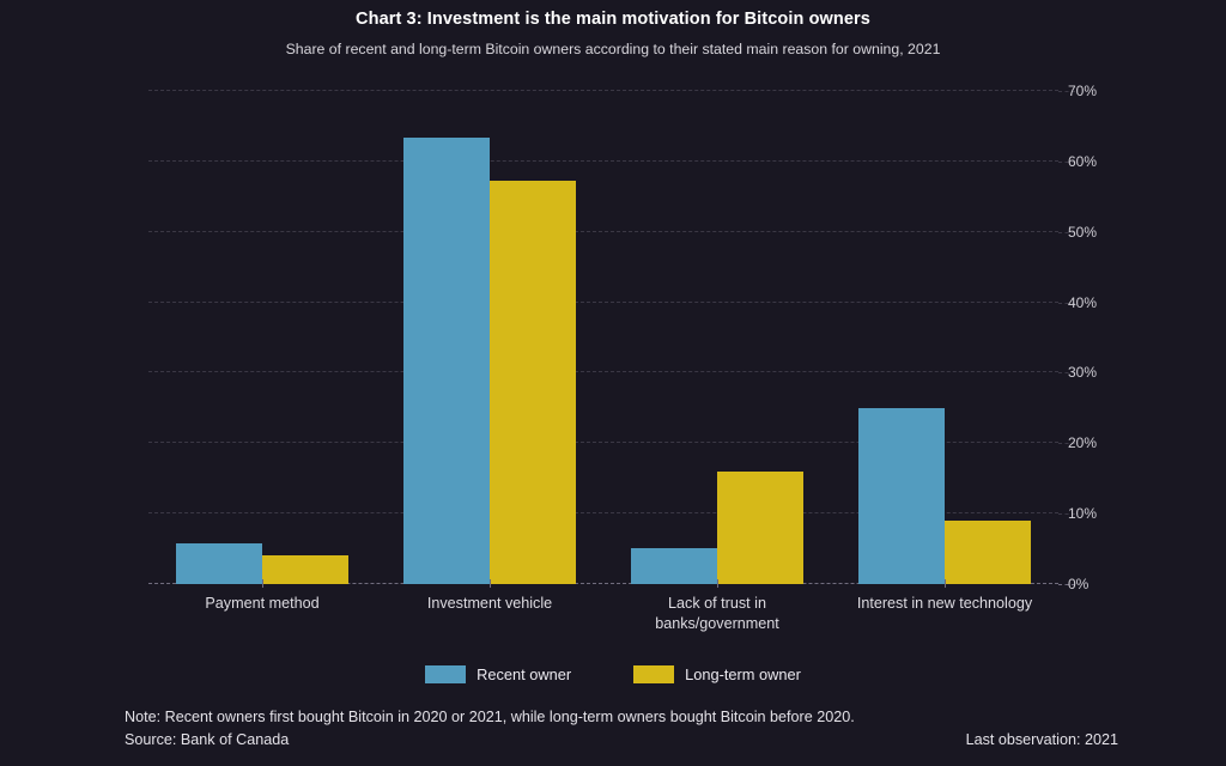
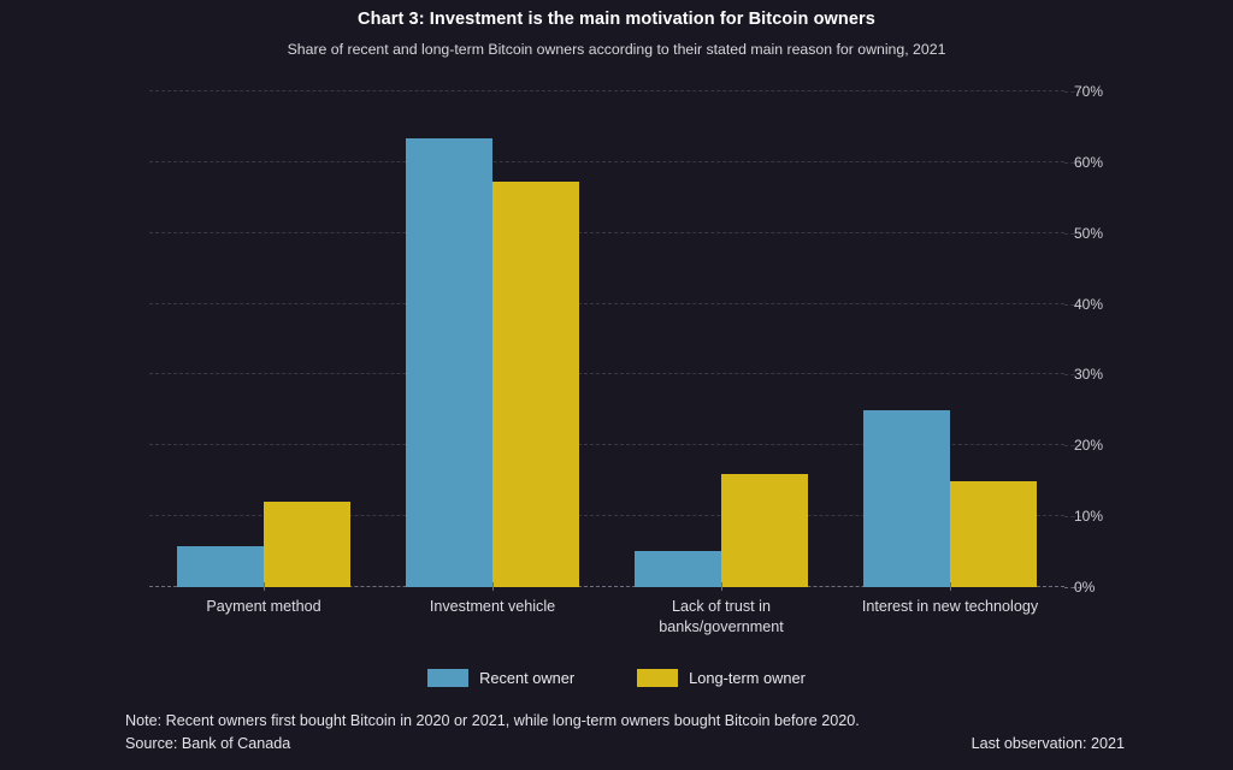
Long-term owner/Payment method: 4% -> 12%
Long-term owner/Interest in new technology: 9% -> 15%
